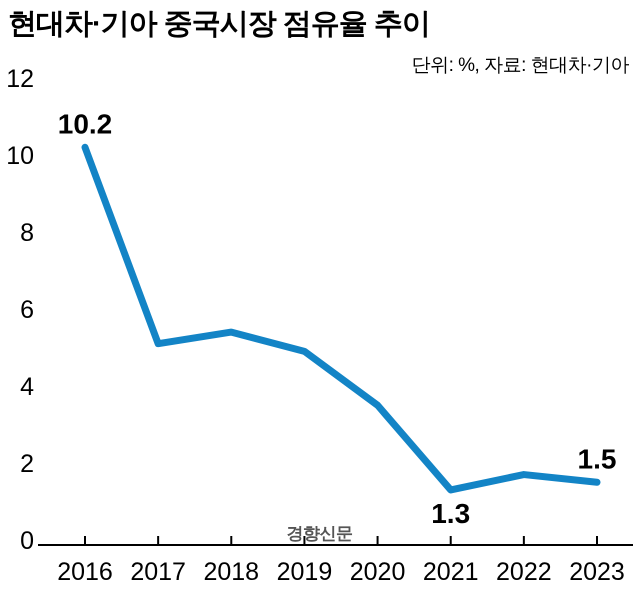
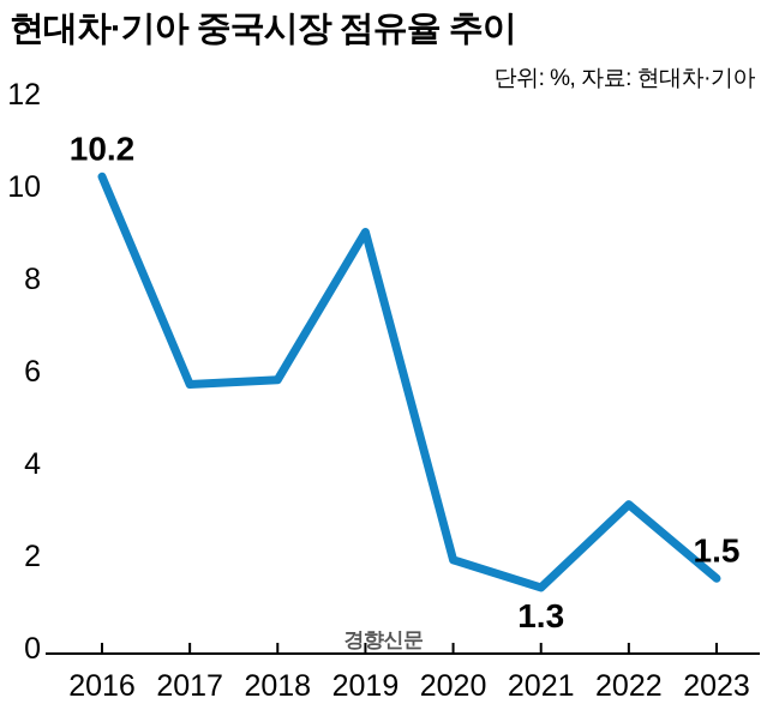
2017: 5.1 -> 5.7
2018: 5.4 -> 5.8
2019: 4.9 -> 9.0
2020: 3.5 -> 1.9
2022: 1.7 -> 3.1
